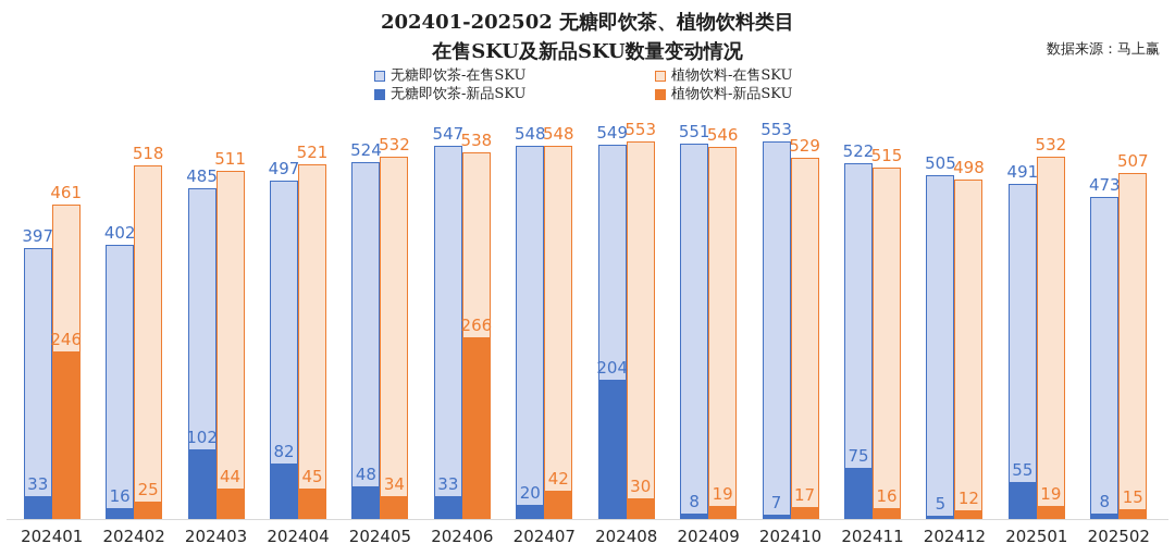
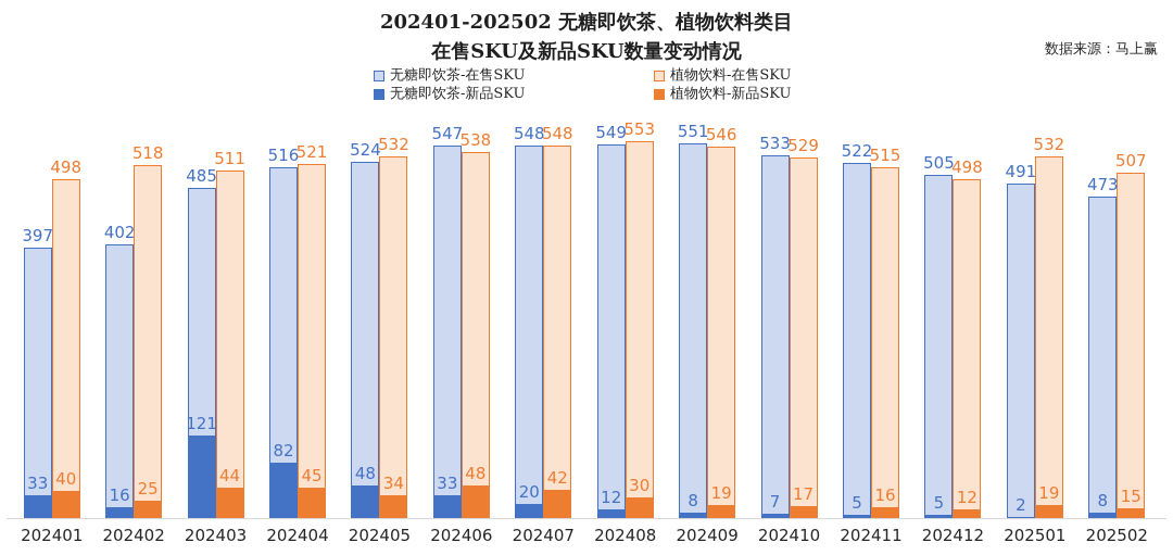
植物饮料-在售SKU/202401: 461 -> 498
植物饮料-新品SKU/202401: 246 -> 40
无糖即饮茶-新品SKU/202403: 102 -> 121
无糖即饮茶-在售SKU/202404: 497 -> 516
植物饮料-新品SKU/202406: 266 -> 48
无糖即饮茶-新品SKU/202408: 204 -> 12
无糖即饮茶-在售SKU/202410: 553 -> 533
无糖即饮茶-新品SKU/202411: 75 -> 5
无糖即饮茶-新品SKU/202501: 55 -> 2
